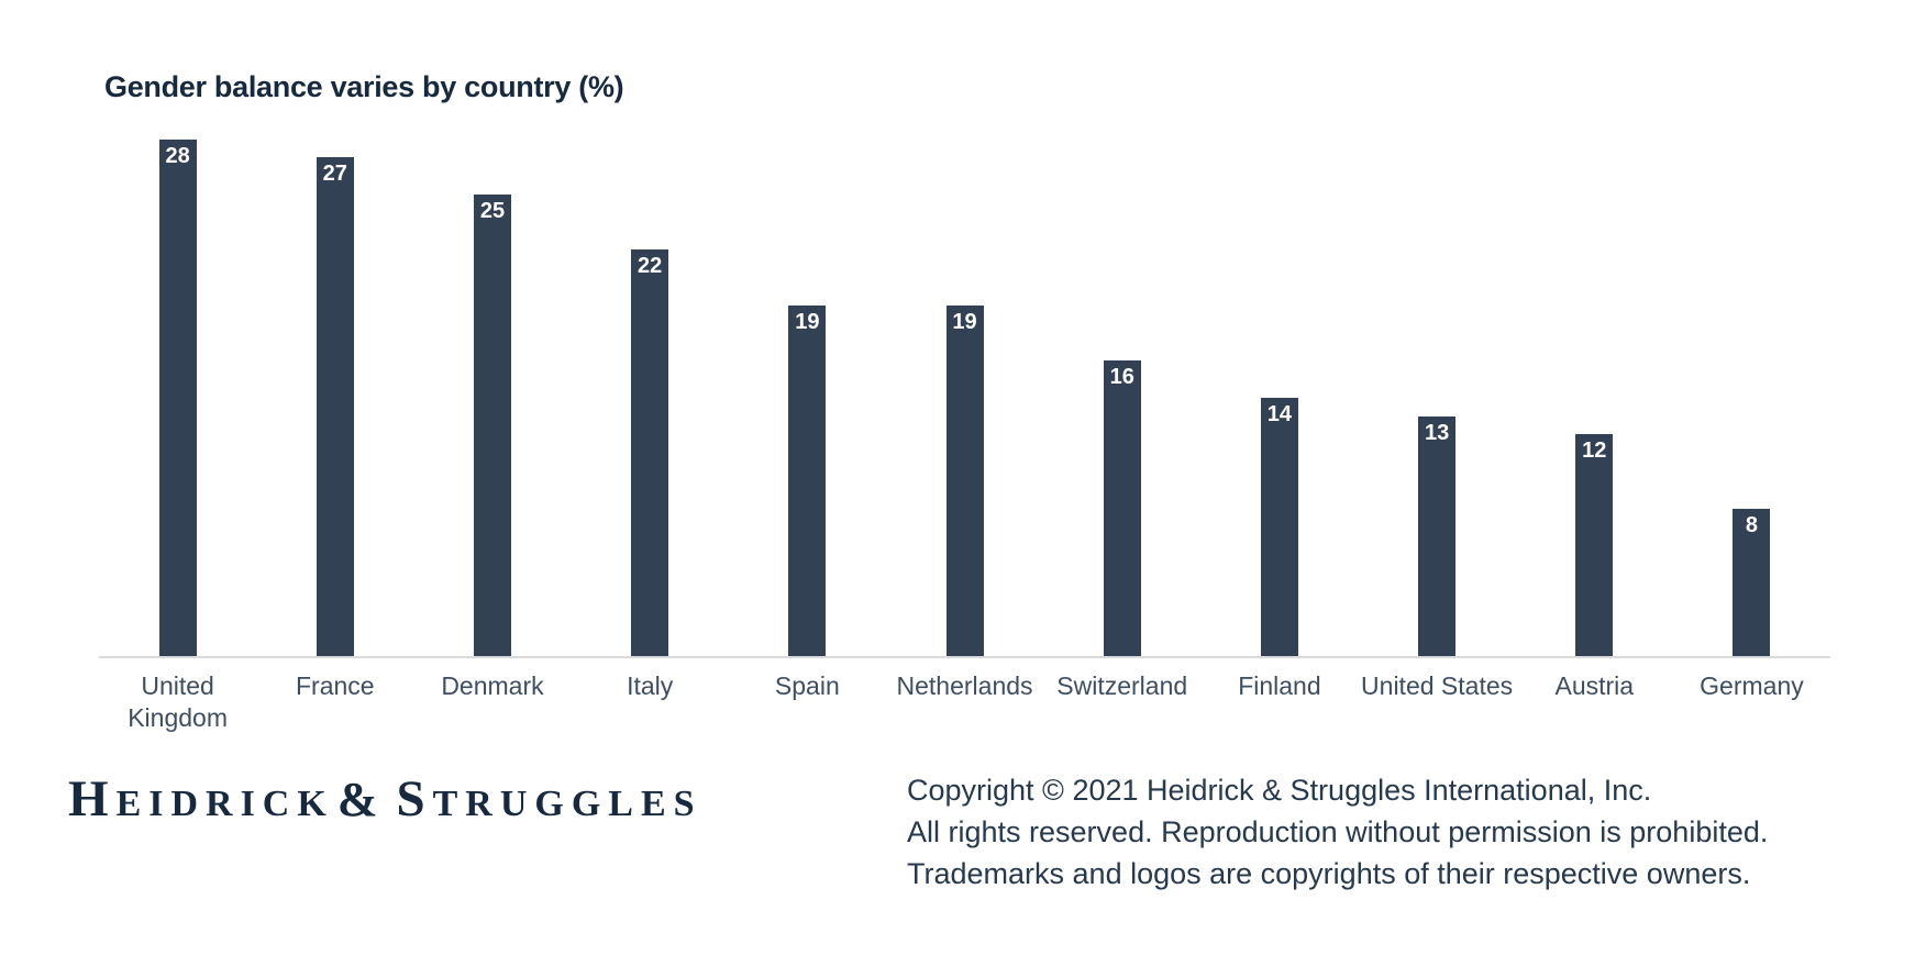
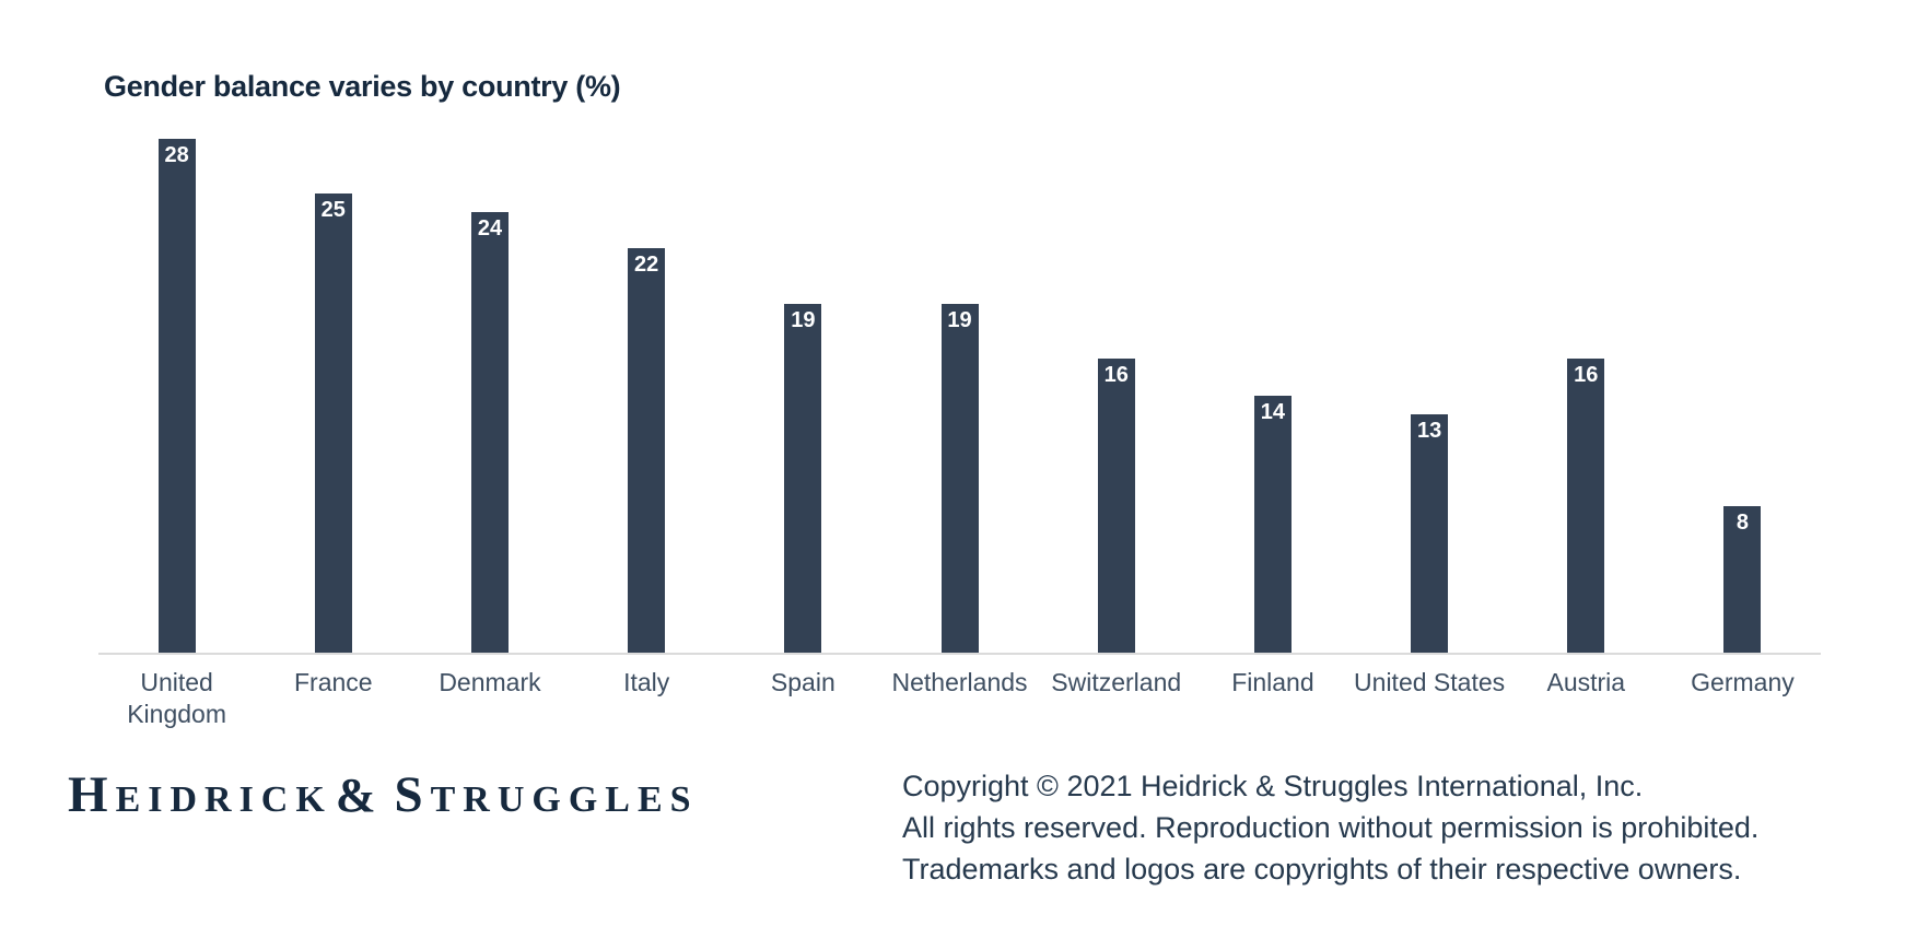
France: 27 -> 25
Denmark: 25 -> 24
Austria: 12 -> 16
